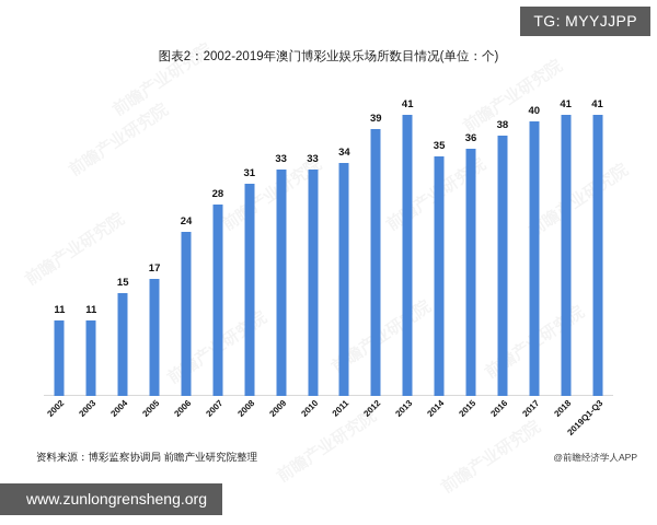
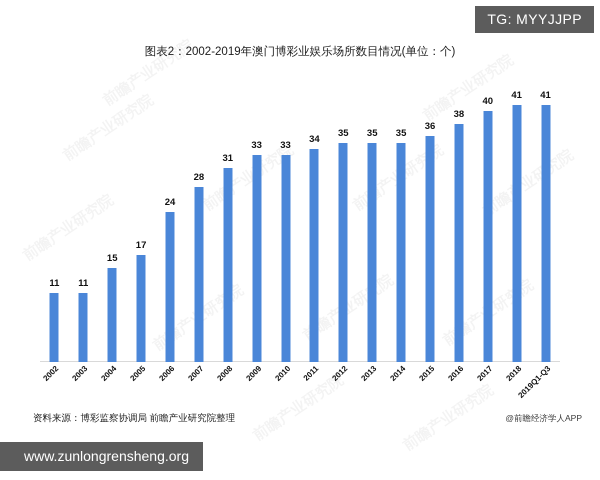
2012: 39 -> 35
2013: 41 -> 35
